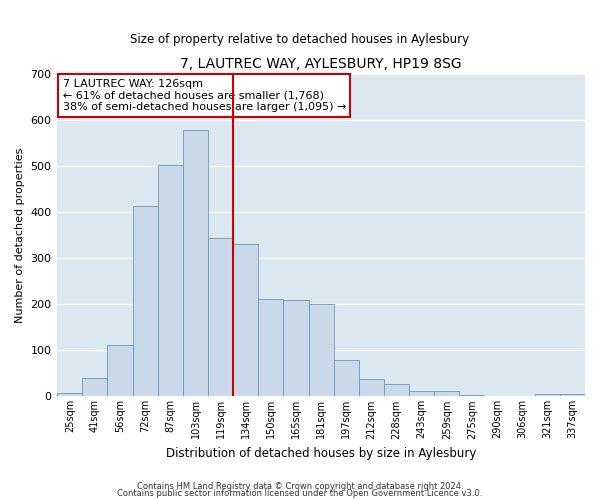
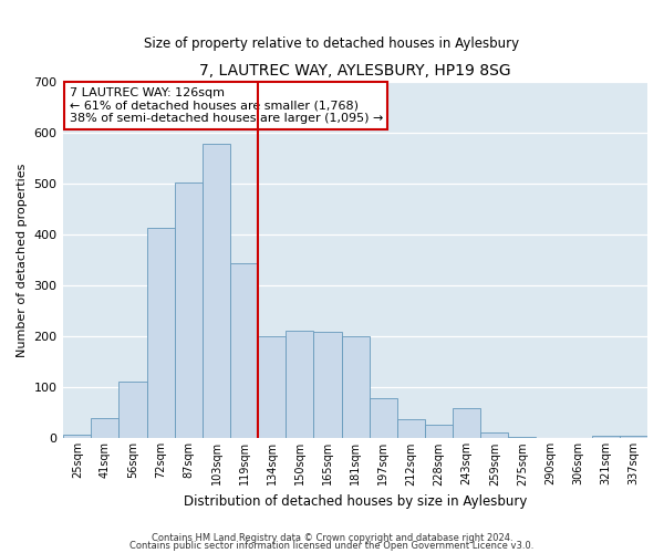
134sqm: 330 -> 200
243sqm: 12 -> 60
